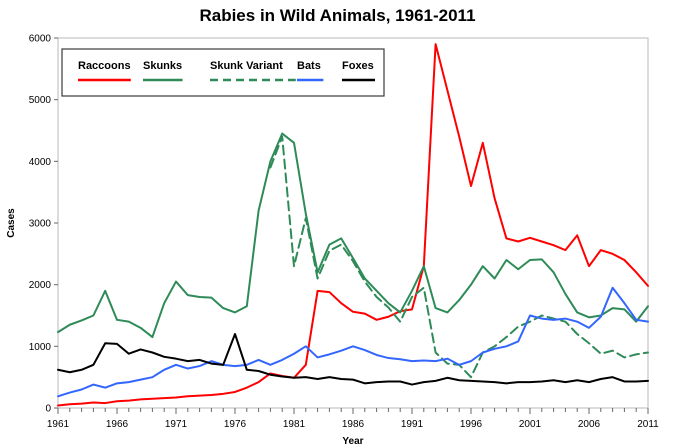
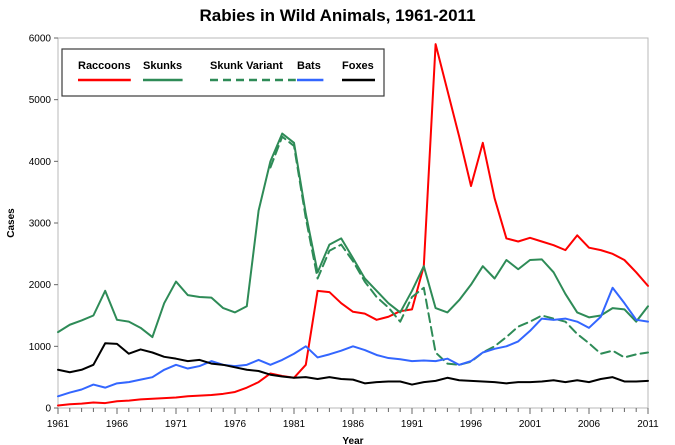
Foxes/1976: 1200 -> 700
Skunk Variant/1981: 2300 -> 4200
Skunk Variant/1996: 500 -> 800
Bats/2001: 1500 -> 1200
Raccoons/2006: 2300 -> 2600
